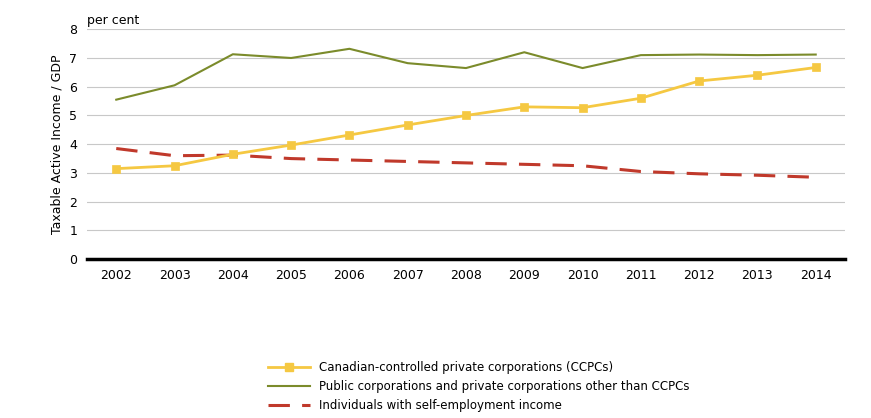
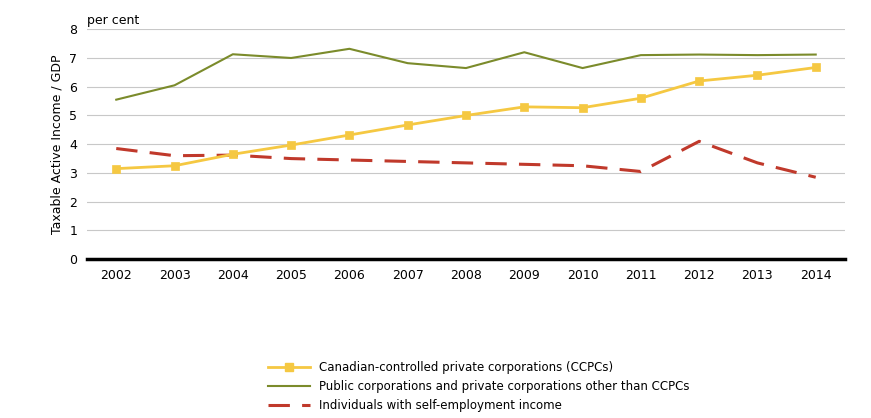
Individuals with self-employment income/2012: 2.97 -> 4.10
Individuals with self-employment income/2013: 2.92 -> 3.35
